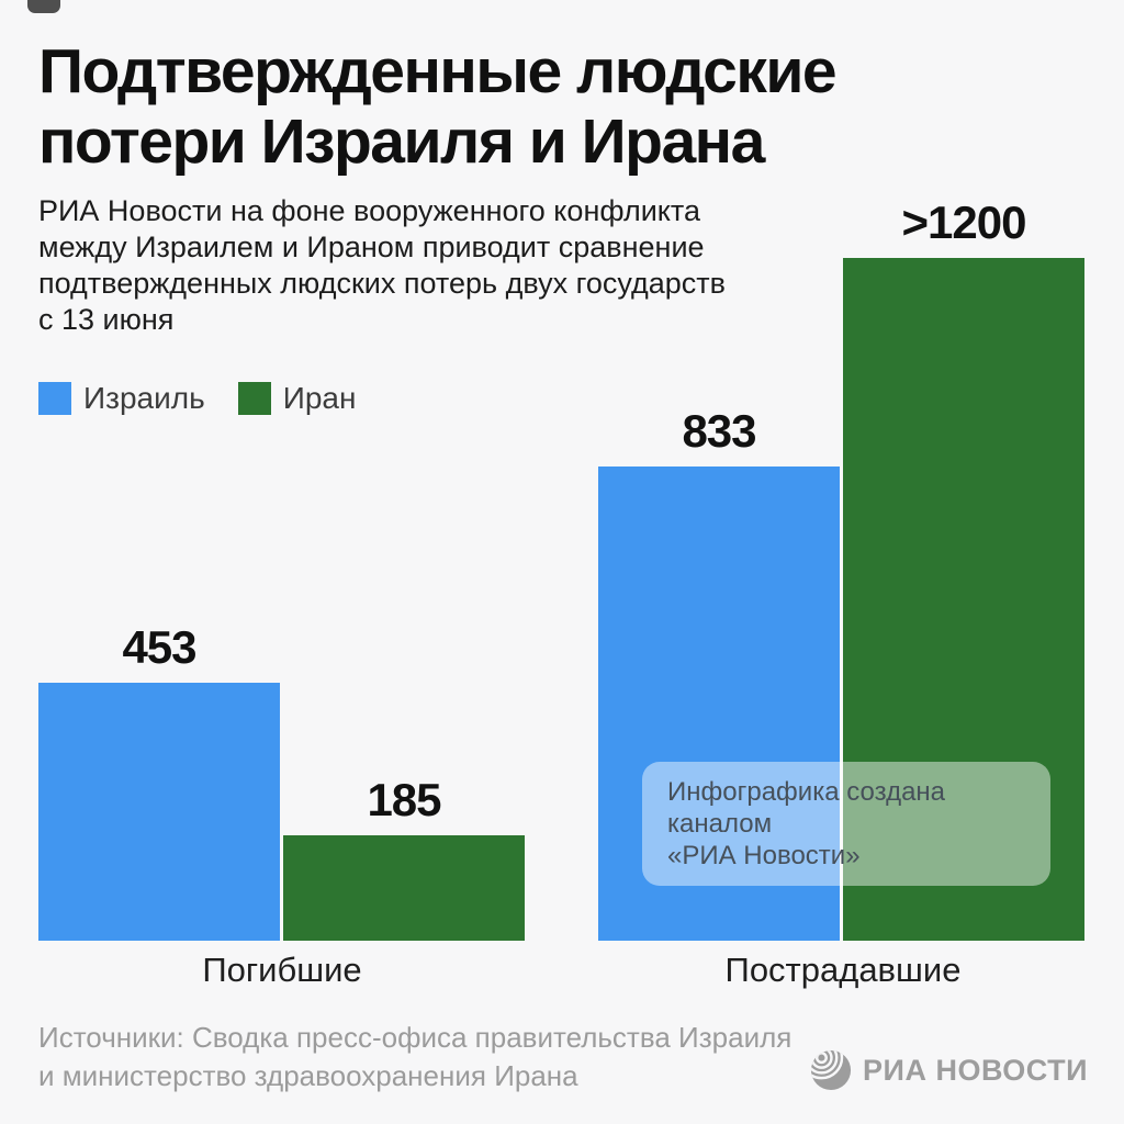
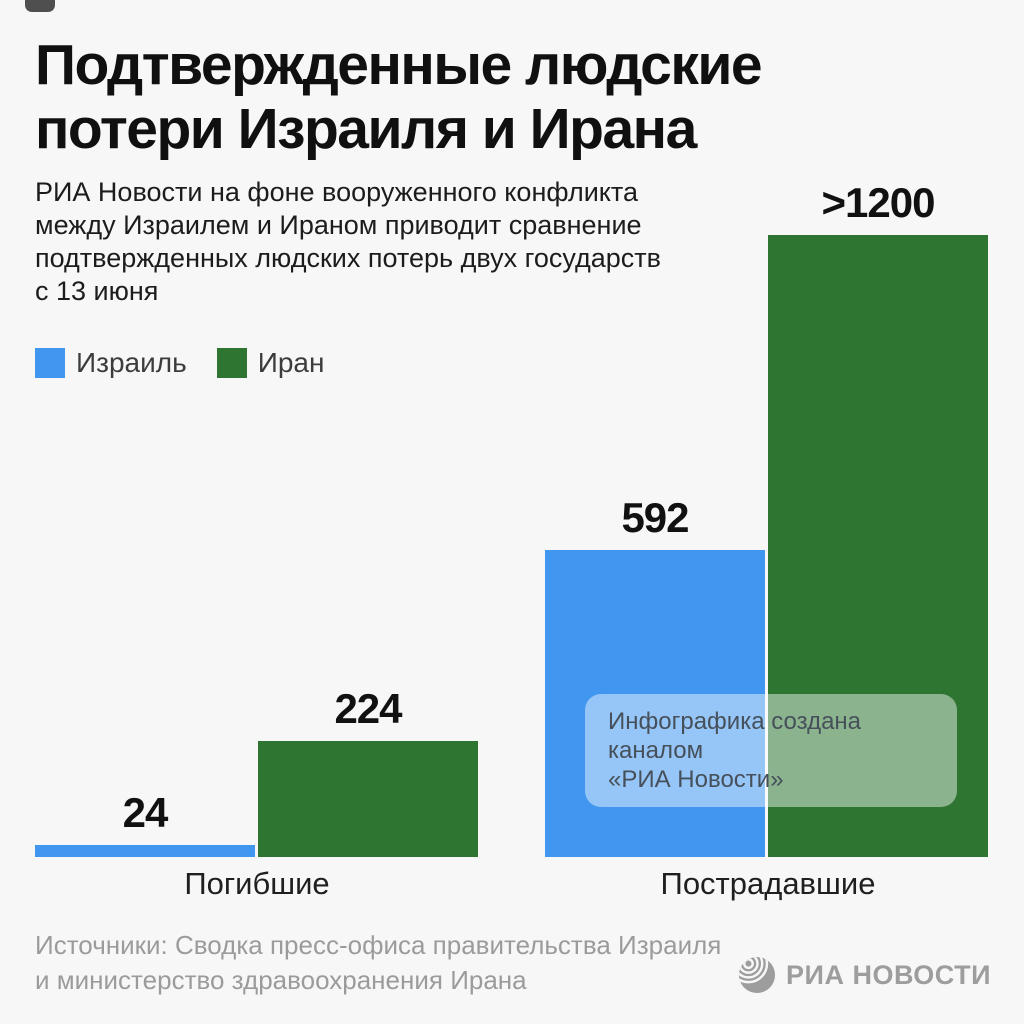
Израиль/Погибшие: 453 -> 24
Иран/Погибшие: 185 -> 224
Израиль/Пострадавшие: 833 -> 592
